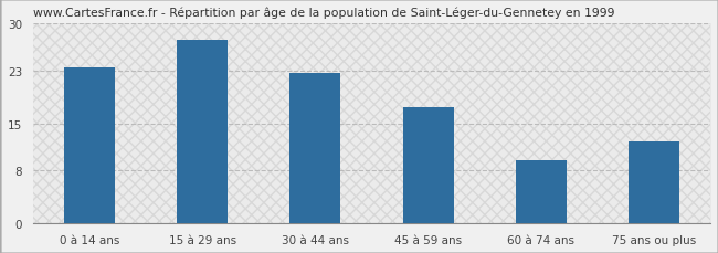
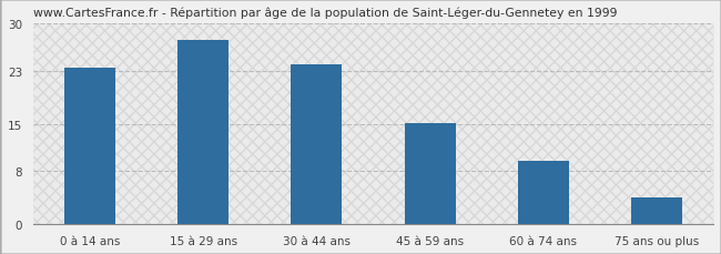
30 à 44 ans: 22.6 -> 24.0
45 à 59 ans: 17.4 -> 15.1
75 ans ou plus: 12.4 -> 4.0
